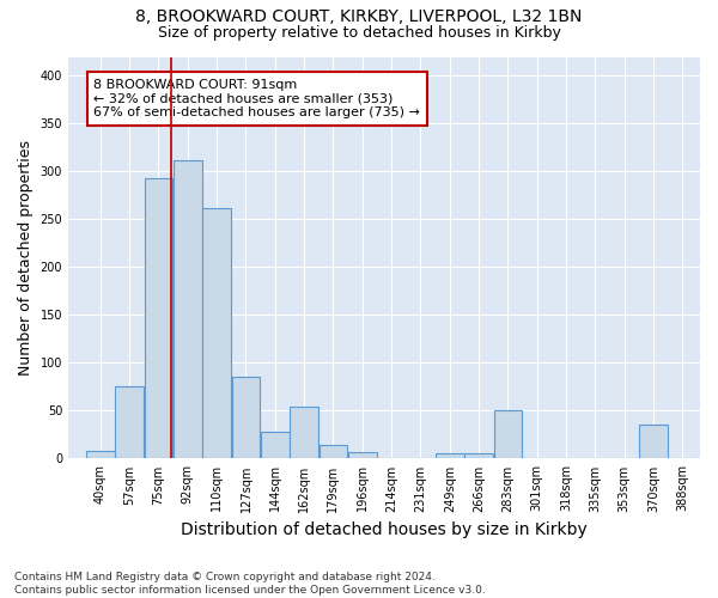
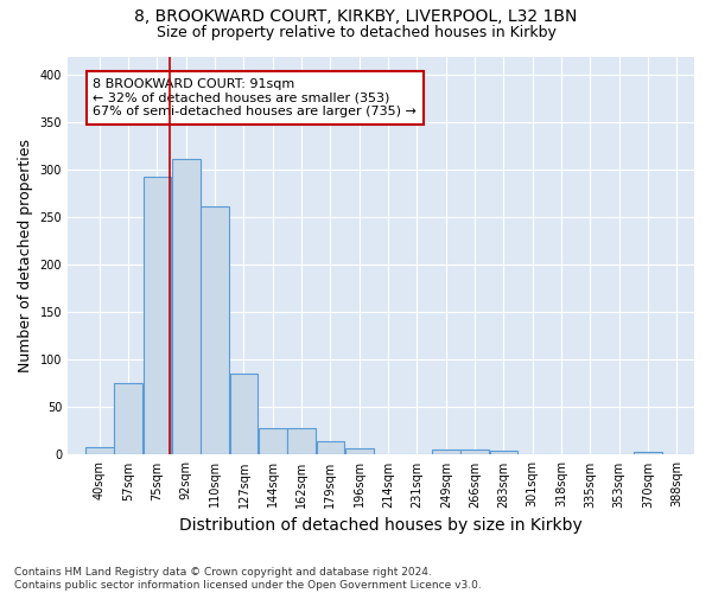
162sqm: 54 -> 28
283sqm: 50 -> 4
370sqm: 36 -> 3
